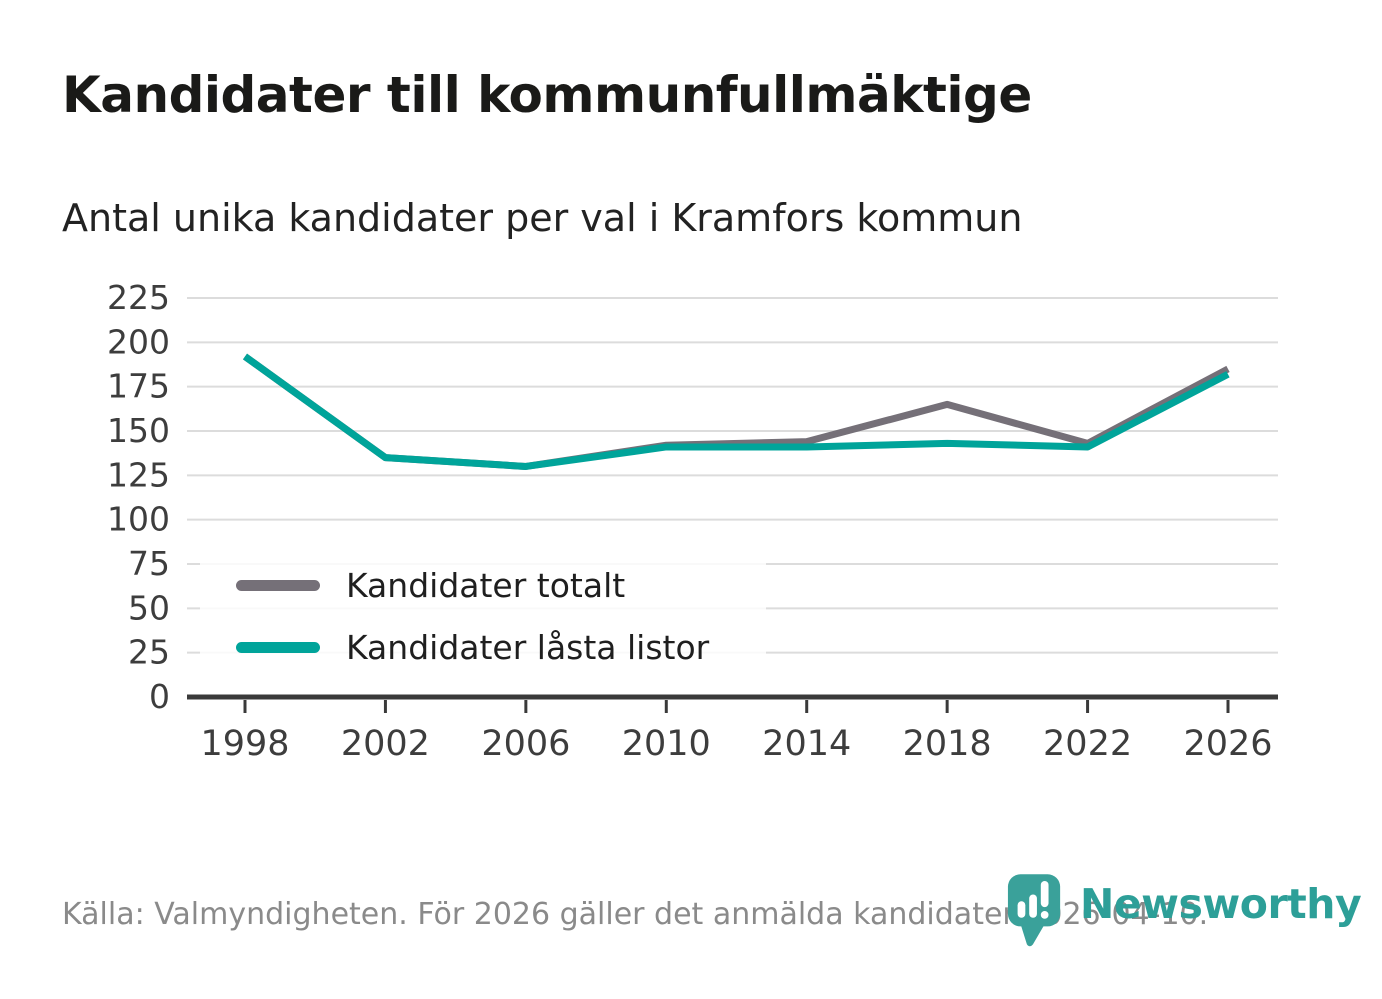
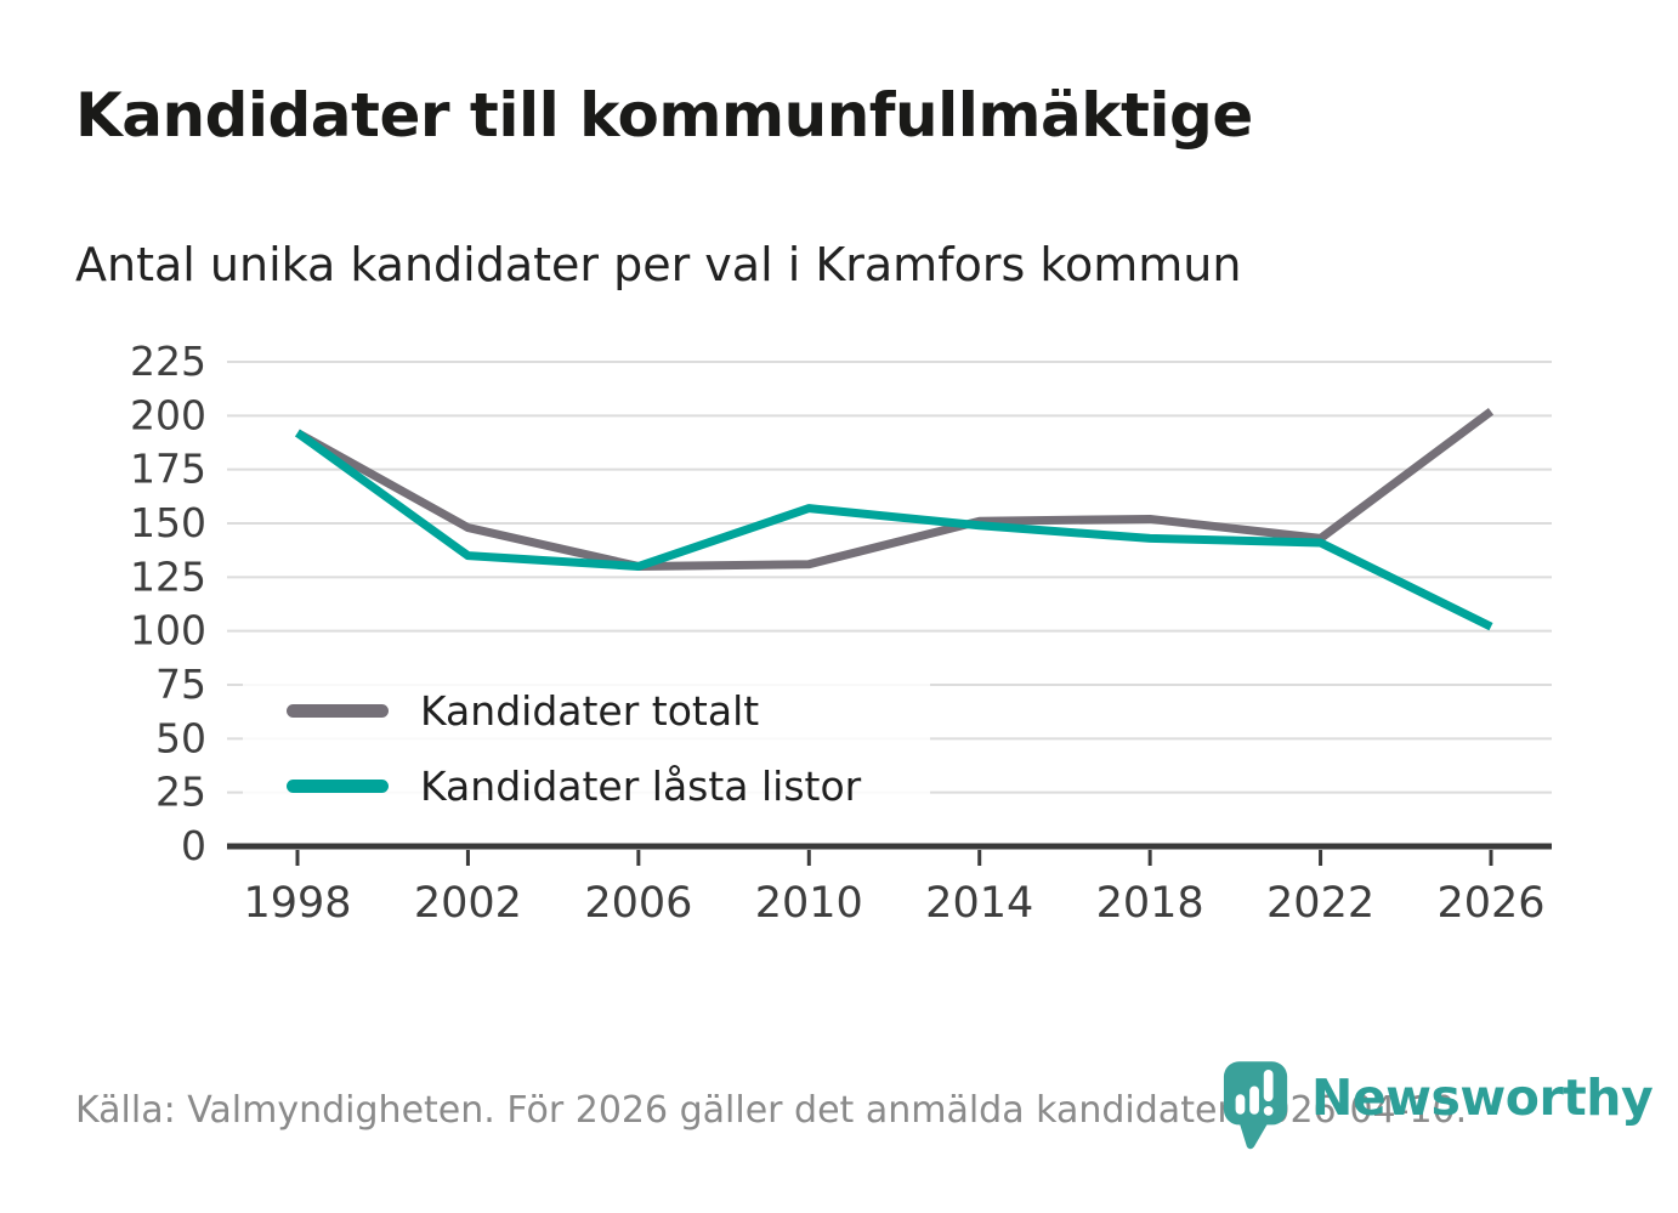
Kandidater totalt/2002: 135 -> 148
Kandidater totalt/2010: 142 -> 131
Kandidater låsta listor/2010: 141 -> 157
Kandidater totalt/2014: 144 -> 151
Kandidater låsta listor/2014: 141 -> 149
Kandidater totalt/2018: 165 -> 152
Kandidater totalt/2026: 185 -> 202
Kandidater låsta listor/2026: 182 -> 102
